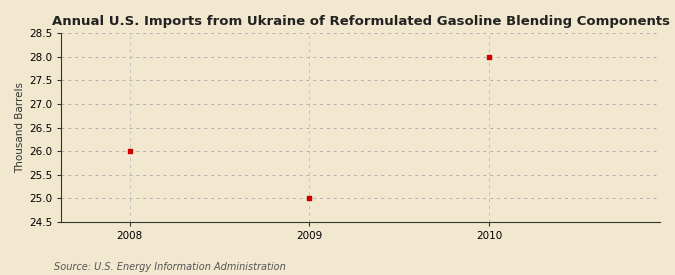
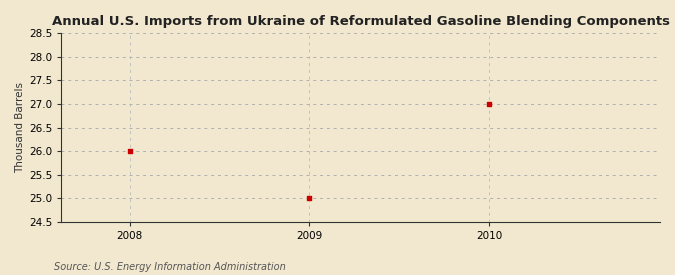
2010: 28 -> 27
